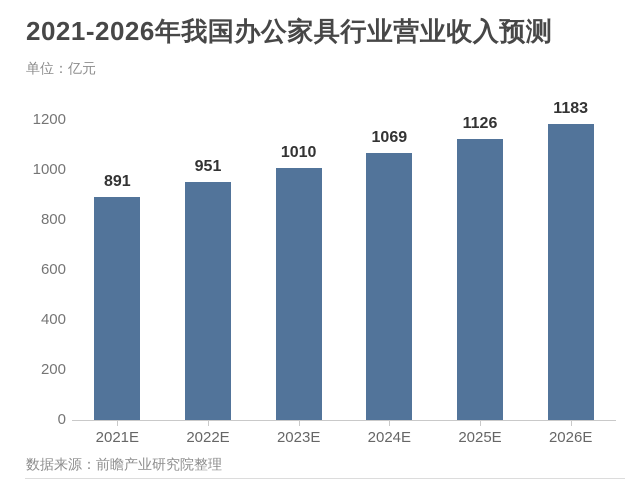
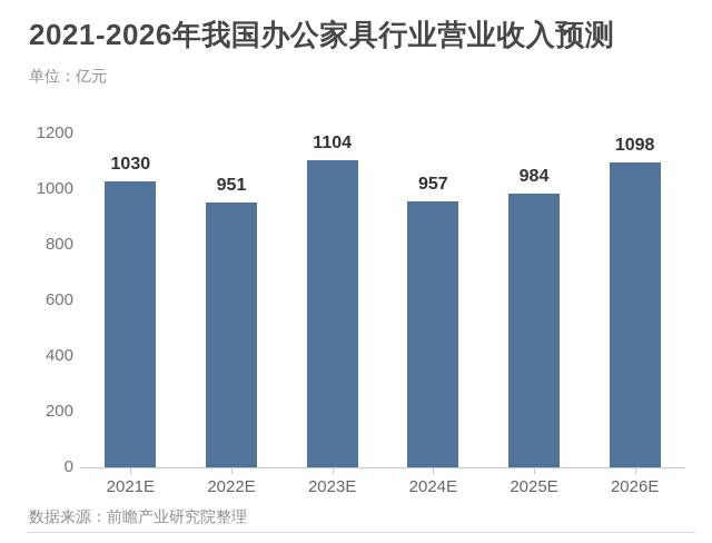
2021E: 891 -> 1030
2023E: 1010 -> 1104
2024E: 1069 -> 957
2025E: 1126 -> 984
2026E: 1183 -> 1098
